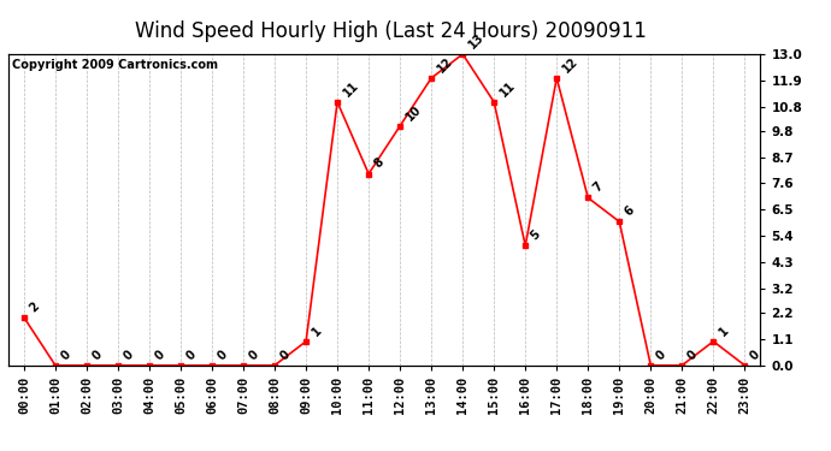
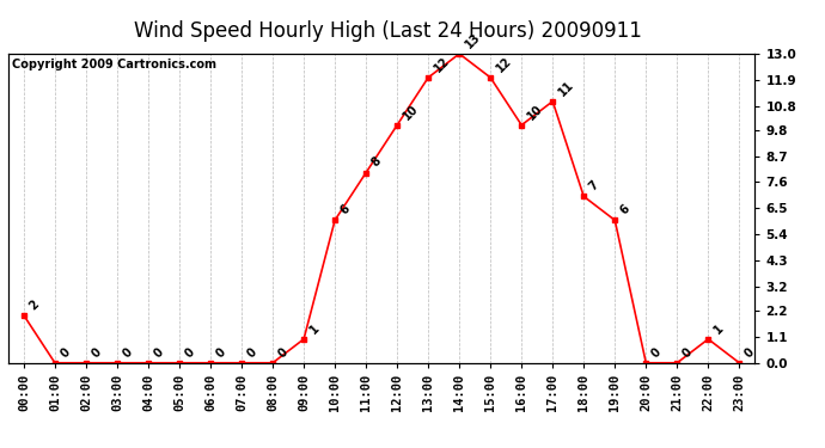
10:00: 11 -> 6
15:00: 11 -> 12
16:00: 5 -> 10
17:00: 12 -> 11
